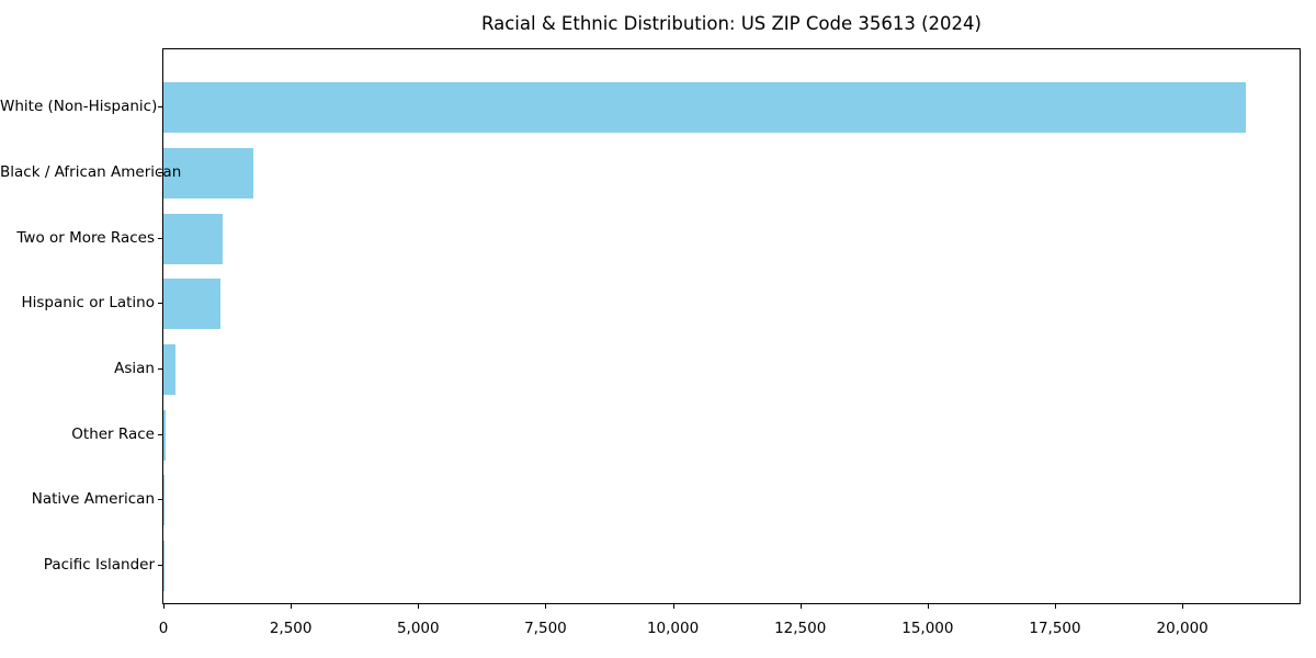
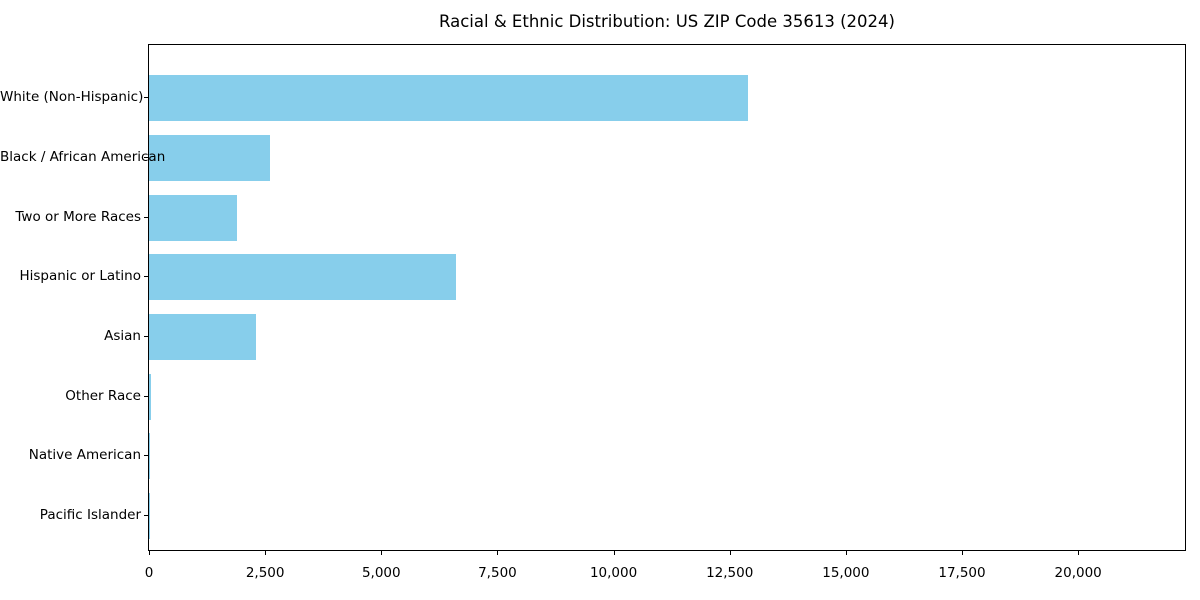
White (Non-Hispanic): 21200 -> 12900
Black / African American: 1800 -> 2600
Two or More Races: 1200 -> 1900
Hispanic or Latino: 1100 -> 6600
Asian: 200 -> 2300
